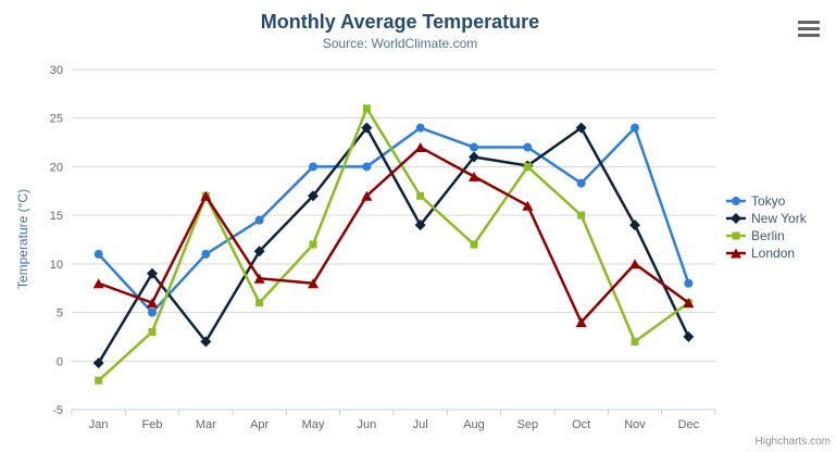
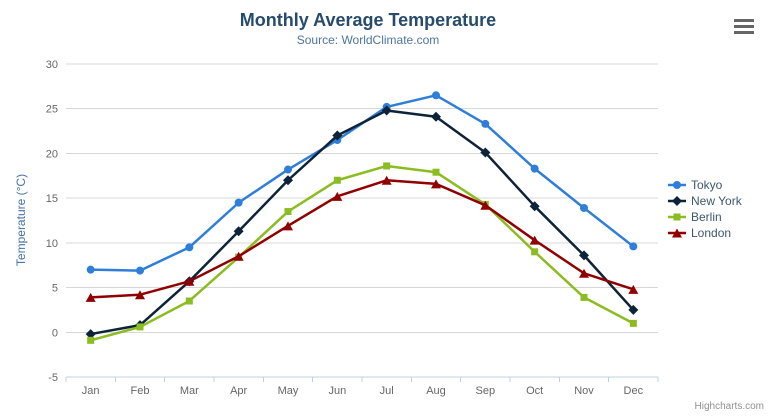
Tokyo/Jan: 11 -> 7
Berlin/Jan: -2 -> -1
London/Jan: 8 -> 4
Tokyo/Feb: 5 -> 7
New York/Feb: 9 -> 1
Berlin/Feb: 3 -> 1
London/Feb: 6 -> 4
Tokyo/Mar: 11 -> 10
New York/Mar: 2 -> 6
Berlin/Mar: 17 -> 4
London/Mar: 17 -> 6
Berlin/Apr: 6 -> 8
Tokyo/May: 20 -> 18
Berlin/May: 12 -> 14
London/May: 8 -> 12
Tokyo/Jun: 20 -> 22
New York/Jun: 24 -> 22
Berlin/Jun: 26 -> 17
London/Jun: 17 -> 15
Tokyo/Jul: 24 -> 25
New York/Jul: 14 -> 25
Berlin/Jul: 17 -> 19
London/Jul: 22 -> 17
Tokyo/Aug: 22 -> 26
New York/Aug: 21 -> 24
Berlin/Aug: 12 -> 18
London/Aug: 19 -> 17
Tokyo/Sep: 22 -> 23
Berlin/Sep: 20 -> 14
London/Sep: 16 -> 14
New York/Oct: 24 -> 14
Berlin/Oct: 15 -> 9
London/Oct: 4 -> 10
Tokyo/Nov: 24 -> 14
New York/Nov: 14 -> 9
Berlin/Nov: 2 -> 4
London/Nov: 10 -> 7
Tokyo/Dec: 8 -> 10
Berlin/Dec: 6 -> 1
London/Dec: 6 -> 5
